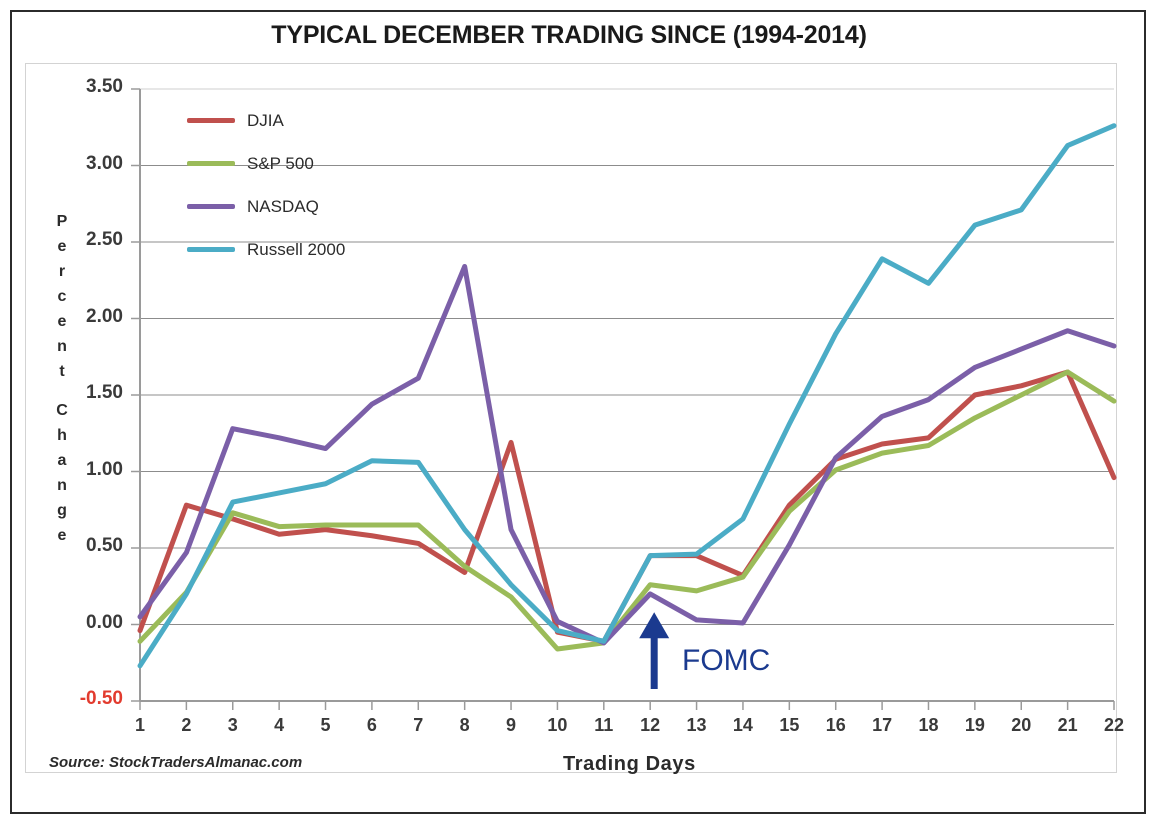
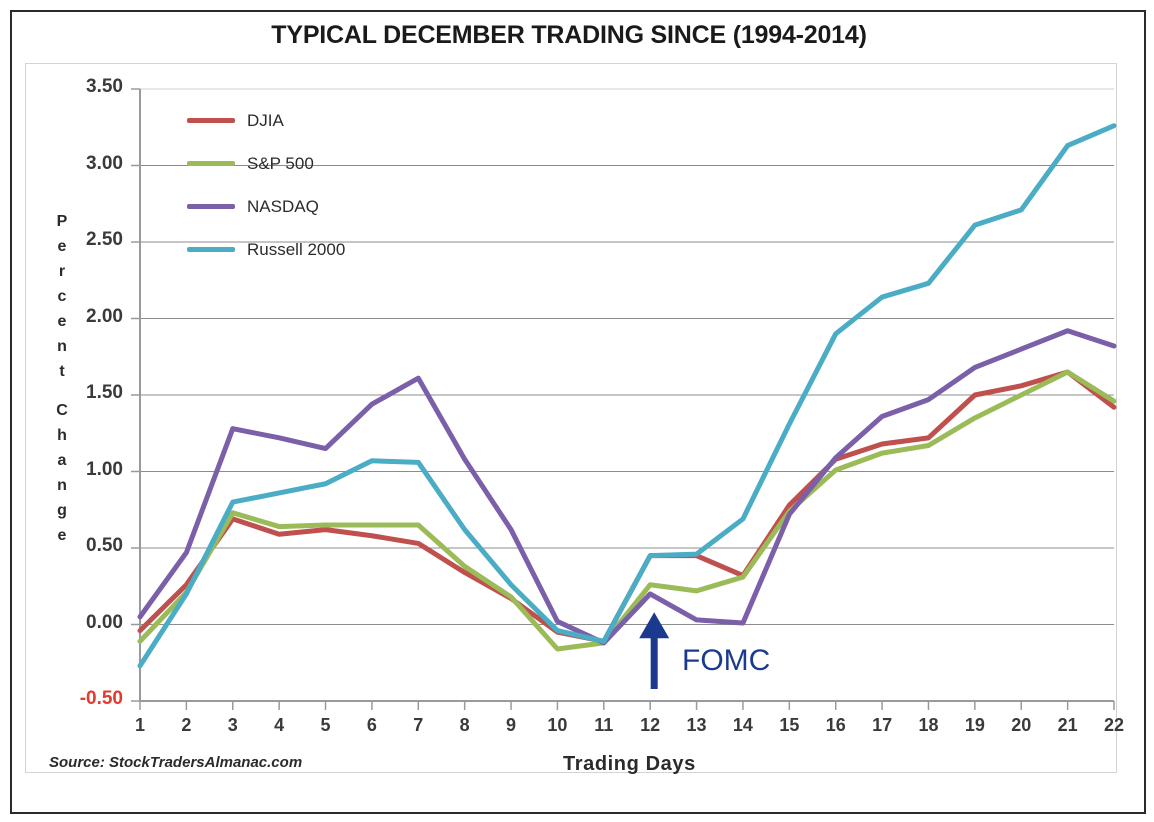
DJIA/2: 0.78 -> 0.26
NASDAQ/8: 2.34 -> 1.08
DJIA/9: 1.19 -> 0.17
NASDAQ/15: 0.52 -> 0.72
Russell 2000/17: 2.39 -> 2.14
DJIA/22: 0.96 -> 1.42
